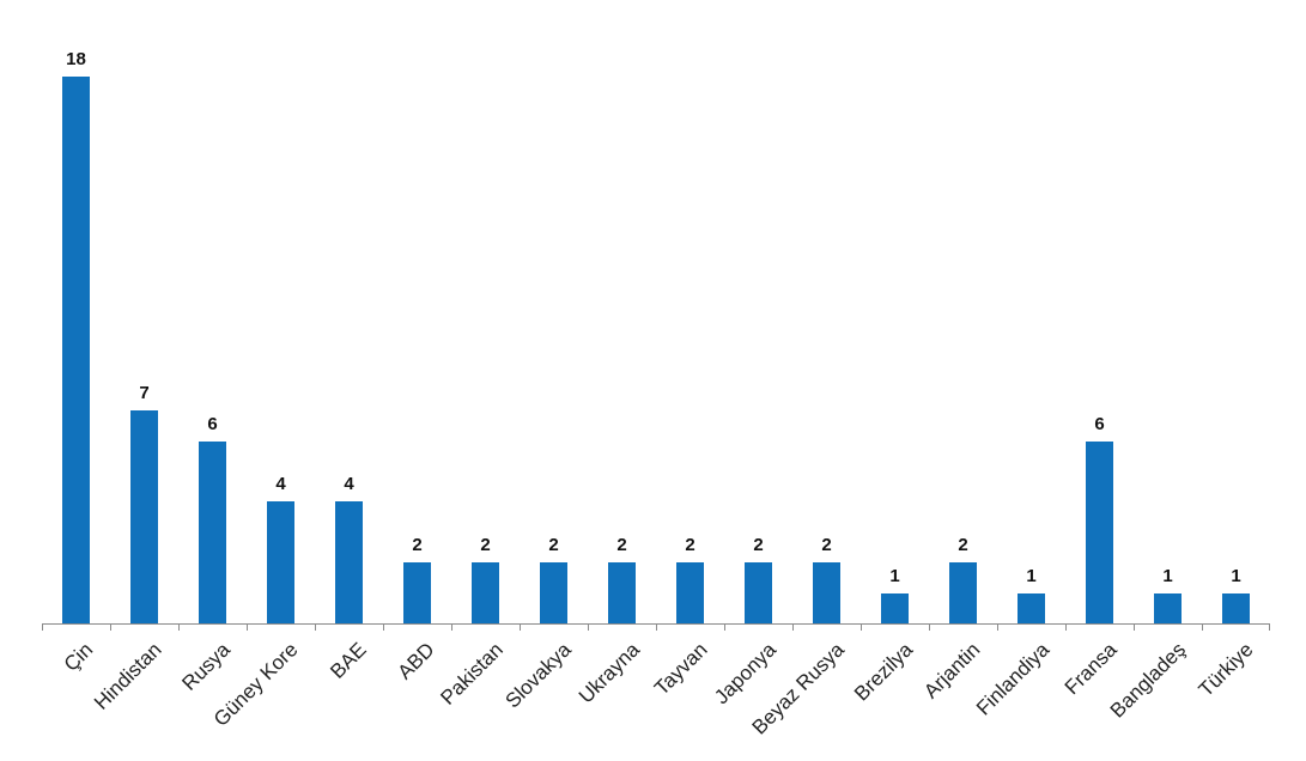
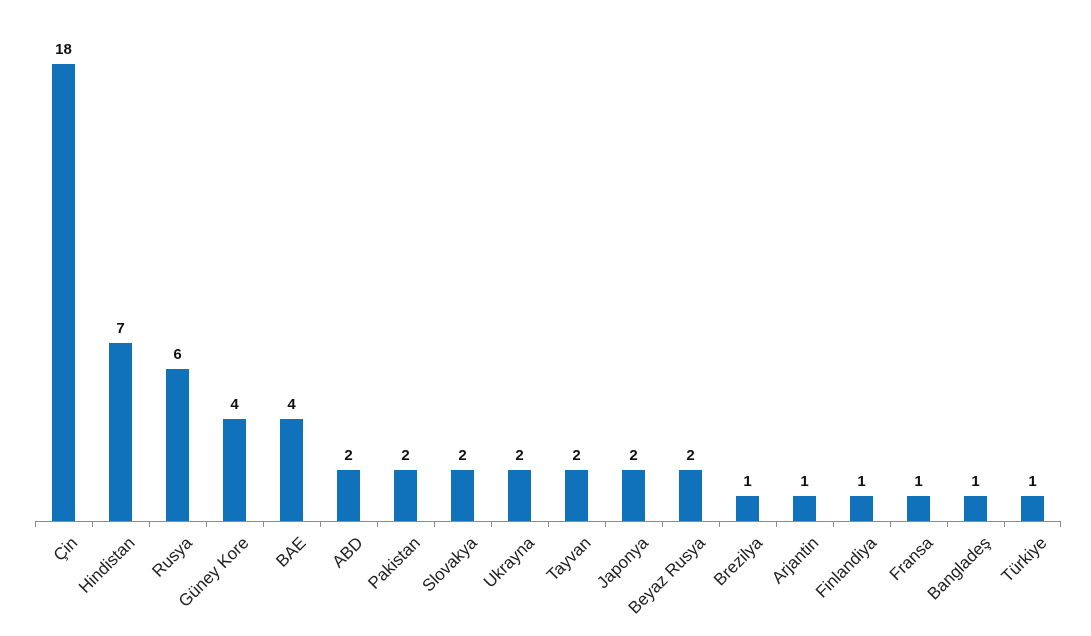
Arjantin: 2 -> 1
Fransa: 6 -> 1
